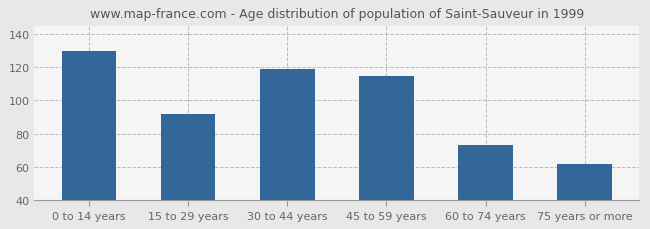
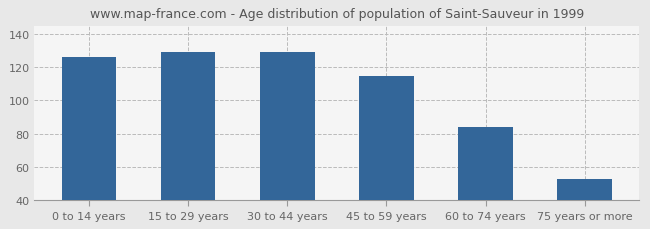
0 to 14 years: 130 -> 126
15 to 29 years: 92 -> 129
30 to 44 years: 119 -> 129
60 to 74 years: 73 -> 84
75 years or more: 62 -> 53
